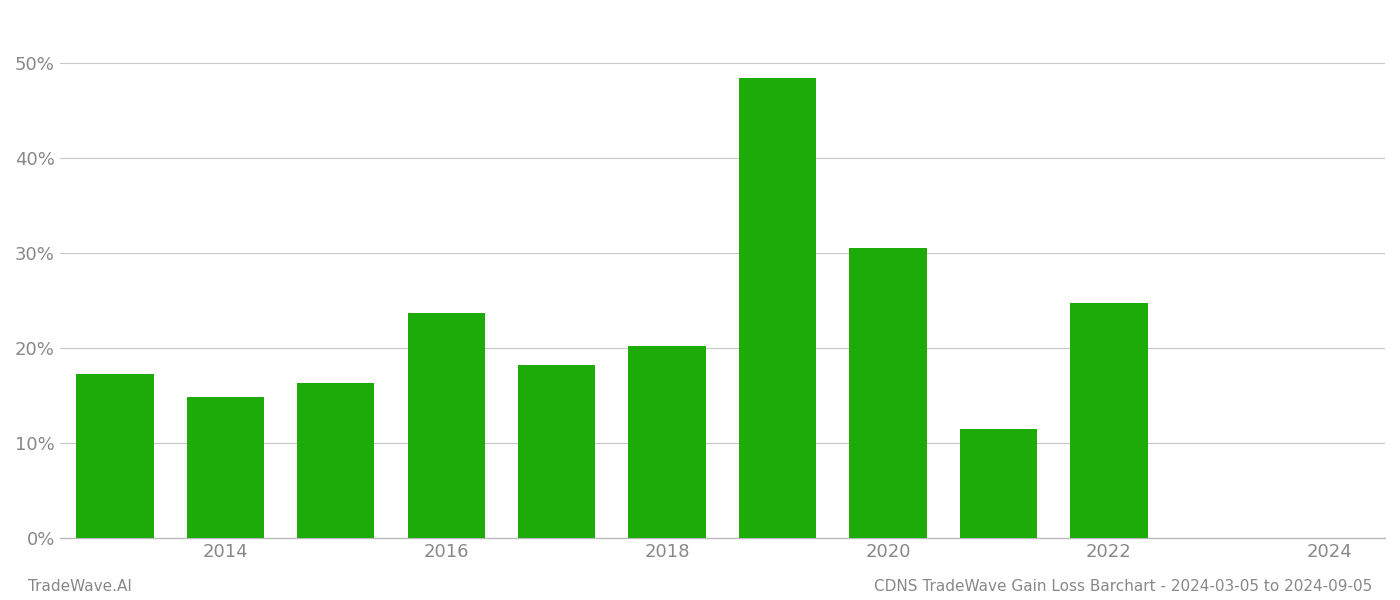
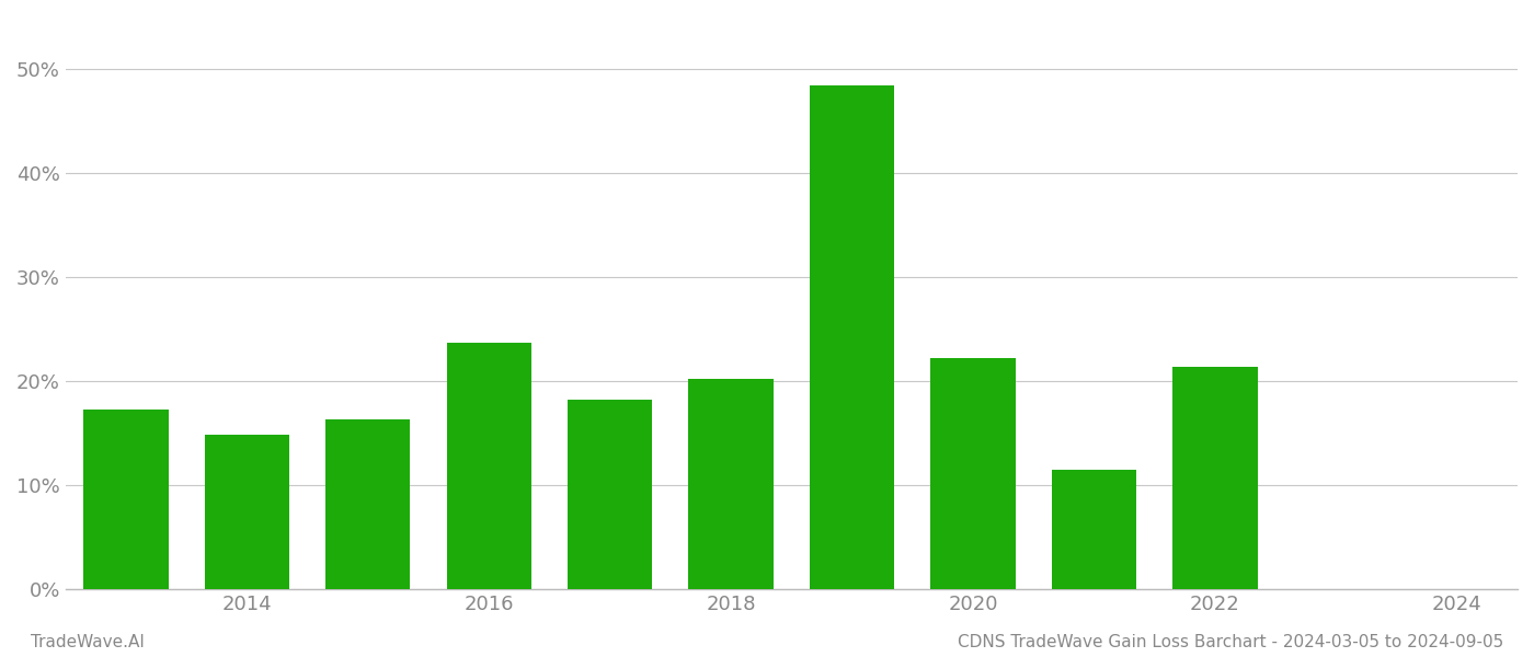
2020: 30.5% -> 22.2%
2022: 24.7% -> 21.4%
